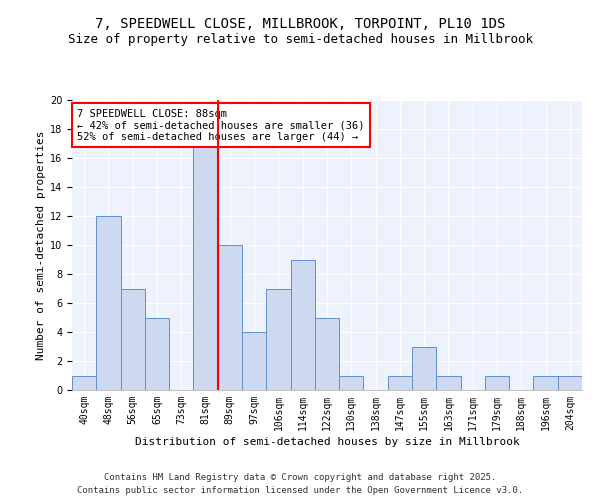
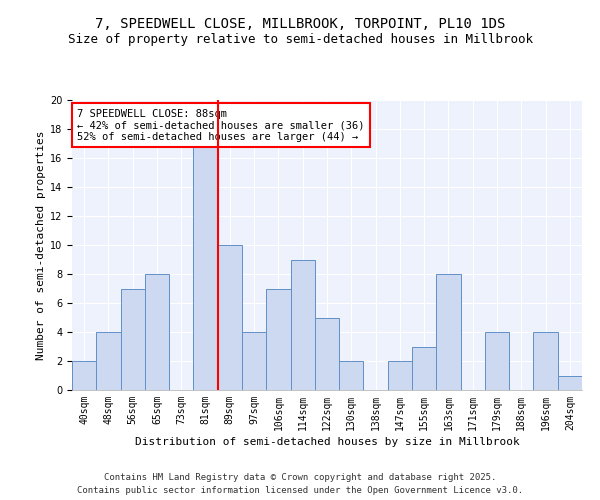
40sqm: 1 -> 2
48sqm: 12 -> 4
65sqm: 5 -> 8
130sqm: 1 -> 2
147sqm: 1 -> 2
163sqm: 1 -> 8
179sqm: 1 -> 4
196sqm: 1 -> 4
